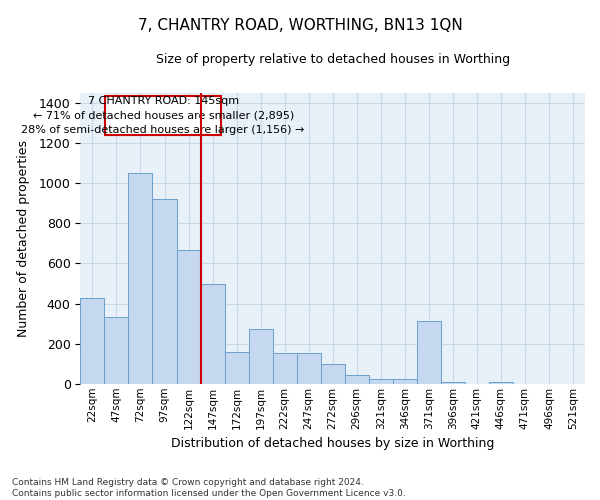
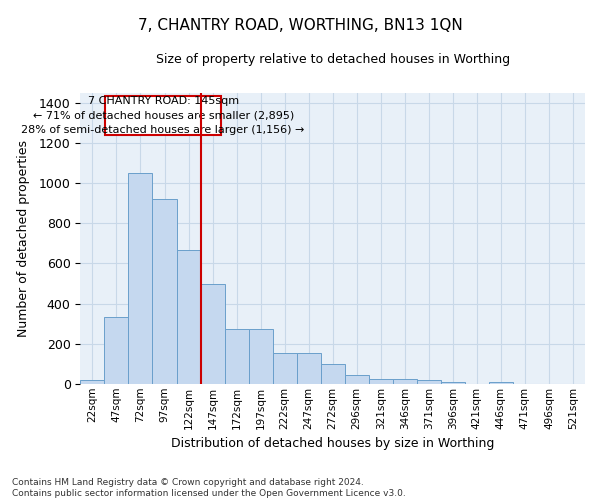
22sqm: 430 -> 20
172sqm: 160 -> 275
371sqm: 315 -> 20
